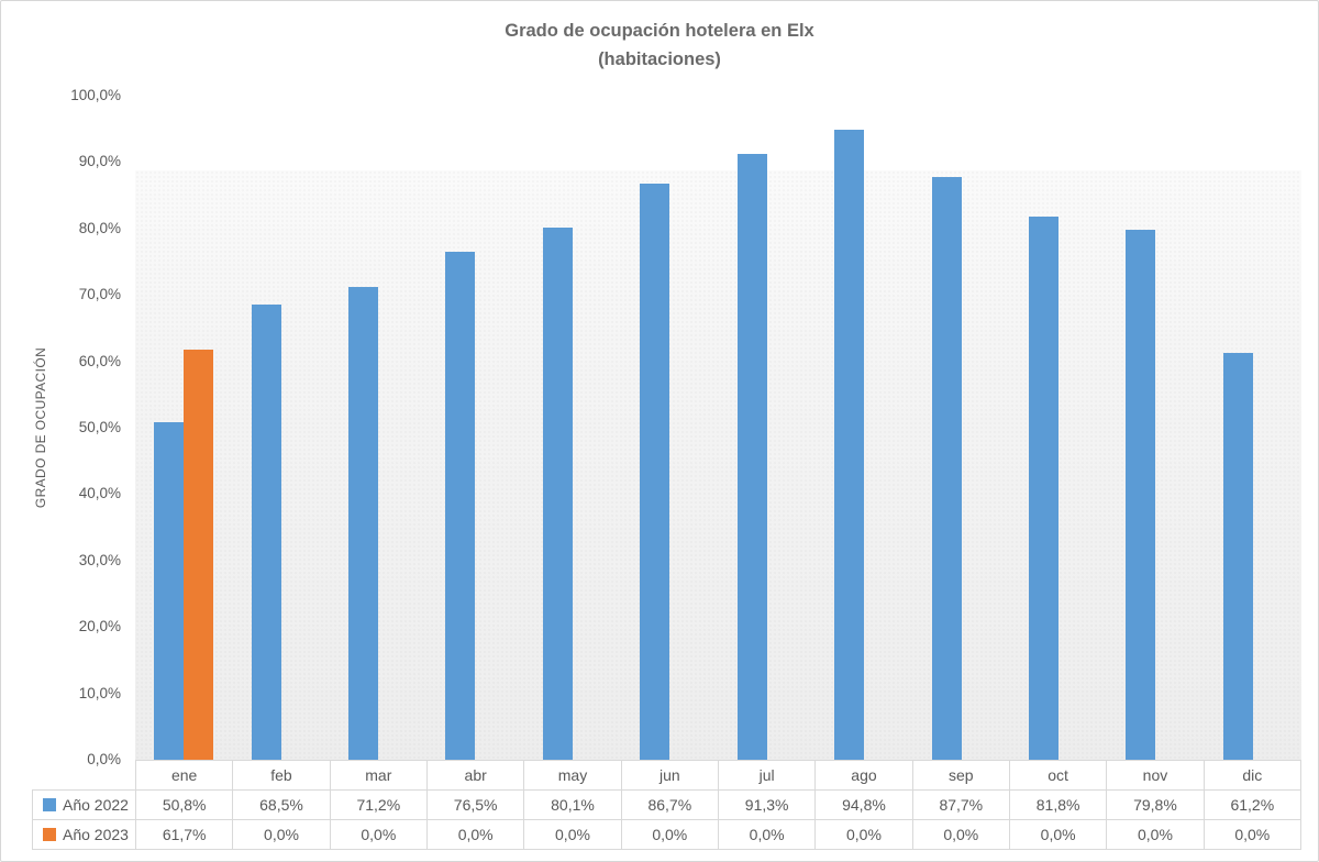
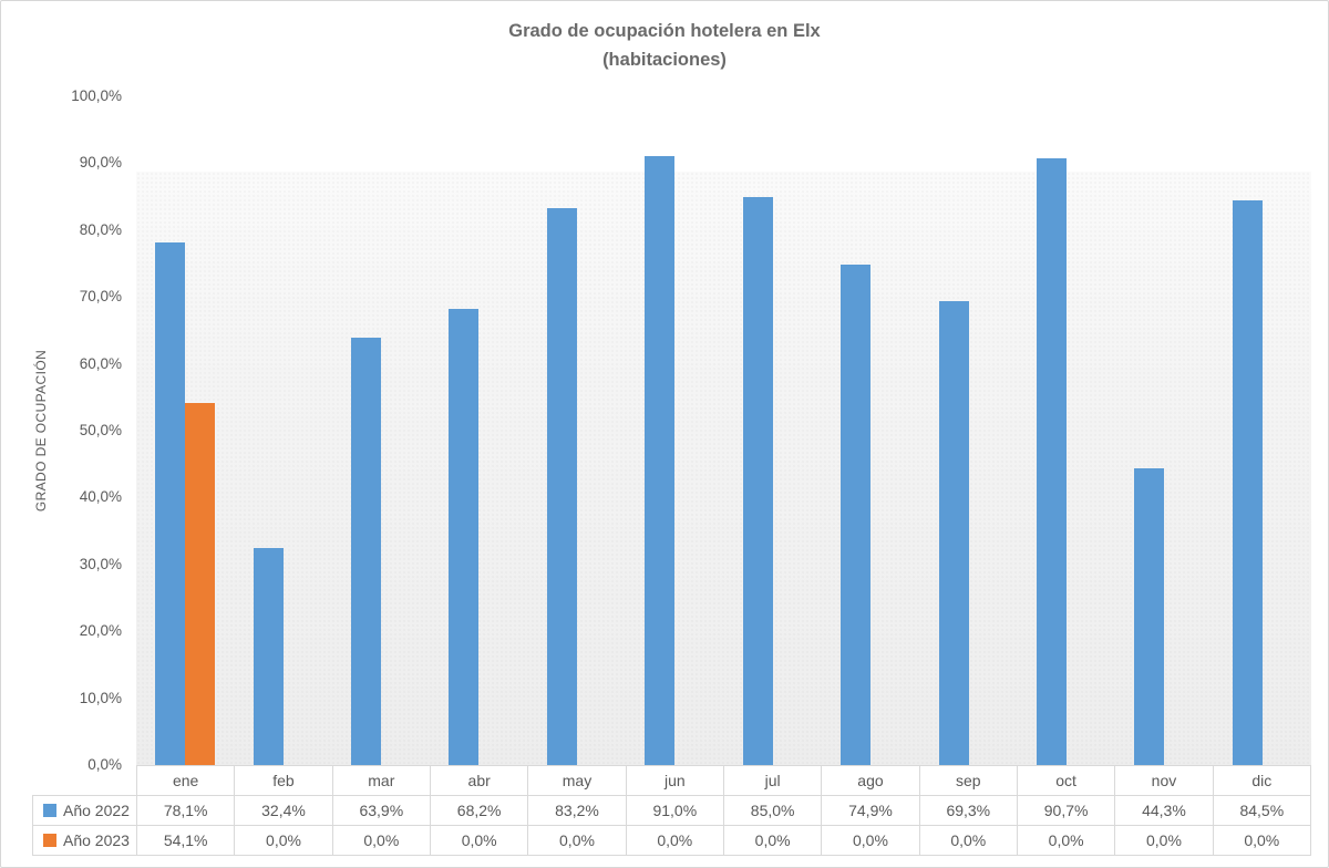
Año 2022/ene: 50,8% -> 78,1%
Año 2023/ene: 61,7% -> 54,1%
Año 2022/feb: 68,5% -> 32,4%
Año 2022/mar: 71,2% -> 63,9%
Año 2022/abr: 76,5% -> 68,2%
Año 2022/may: 80,1% -> 83,2%
Año 2022/jun: 86,7% -> 91,0%
Año 2022/jul: 91,3% -> 85,0%
Año 2022/ago: 94,8% -> 74,9%
Año 2022/sep: 87,7% -> 69,3%
Año 2022/oct: 81,8% -> 90,7%
Año 2022/nov: 79,8% -> 44,3%
Año 2022/dic: 61,2% -> 84,5%
